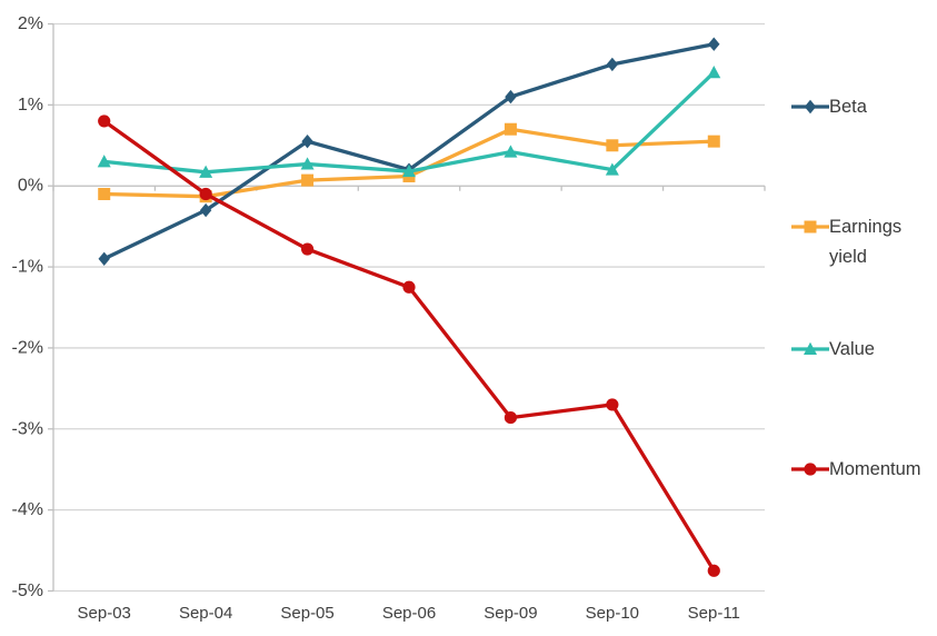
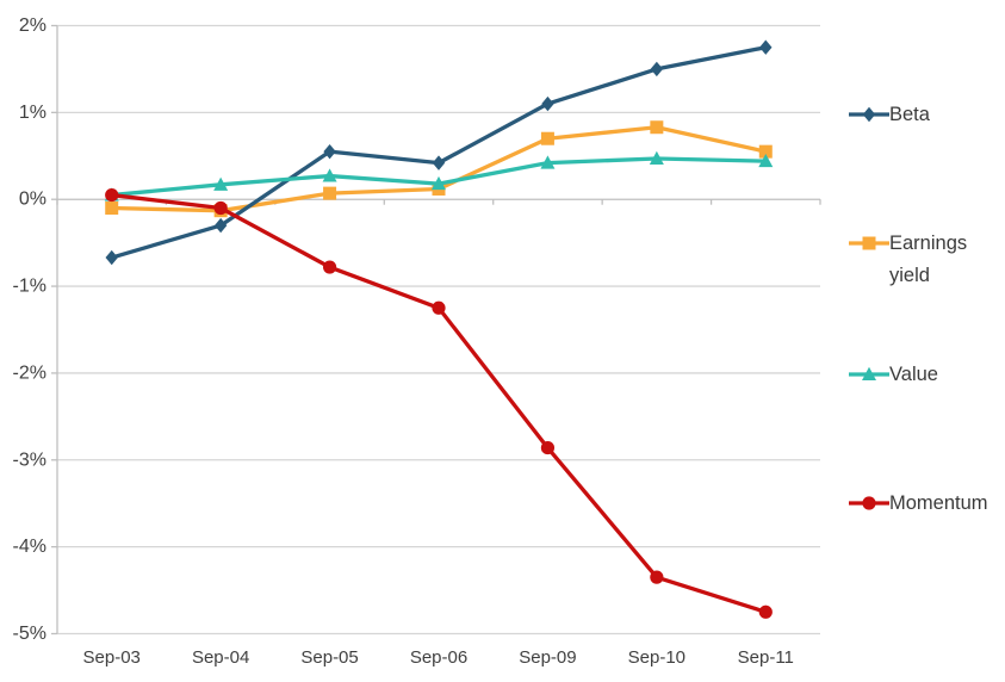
Beta/Sep-03: -0.9% -> -0.7%
Value/Sep-03: 0.3% -> 0.1%
Momentum/Sep-03: 0.8% -> 0.1%
Beta/Sep-06: 0.2% -> 0.4%
Earnings yield/Sep-10: 0.5% -> 0.8%
Value/Sep-10: 0.2% -> 0.5%
Momentum/Sep-10: -2.7% -> -4.3%
Value/Sep-11: 1.4% -> 0.4%
